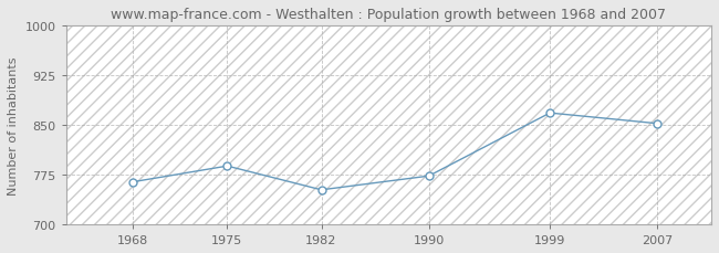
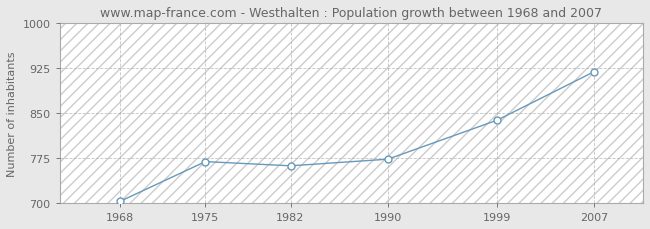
1968: 764 -> 703
1975: 788 -> 769
1982: 752 -> 762
1999: 868 -> 838
2007: 852 -> 919
